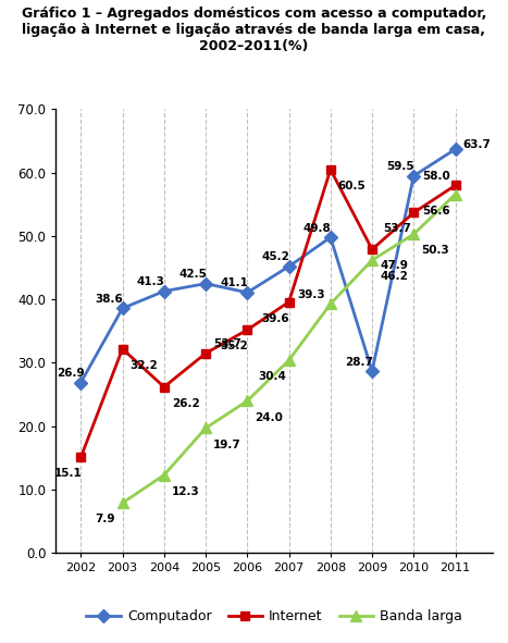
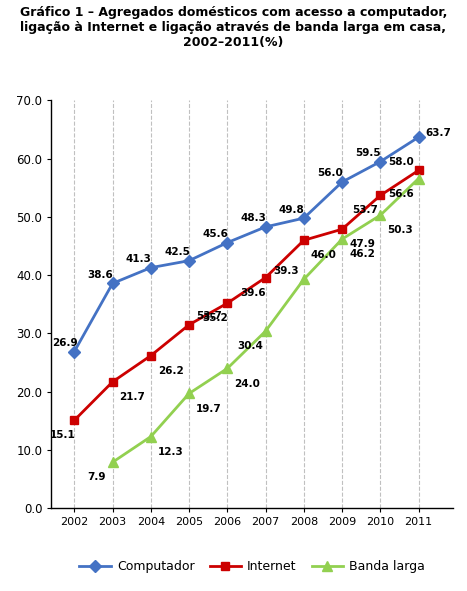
Internet/2003: 32.2 -> 21.7
Computador/2006: 41.1 -> 45.6
Computador/2007: 45.2 -> 48.3
Internet/2008: 60.5 -> 46.0
Computador/2009: 28.7 -> 56.0
